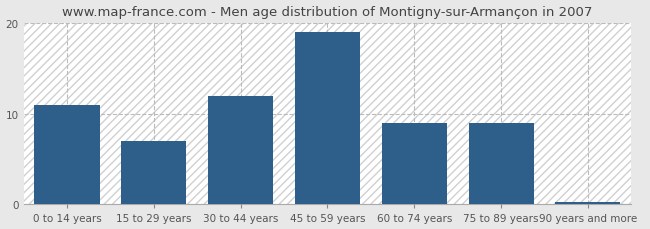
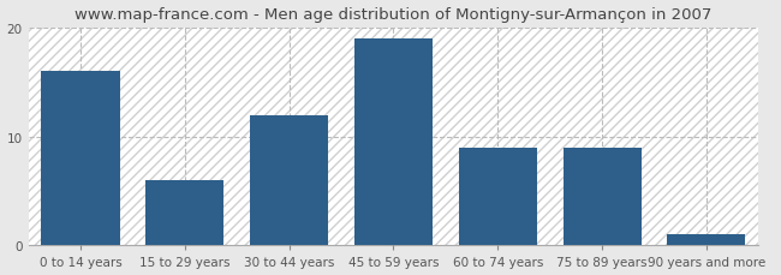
0 to 14 years: 11.0 -> 16.0
15 to 29 years: 7.0 -> 6.0
90 years and more: 0.3 -> 1.0
